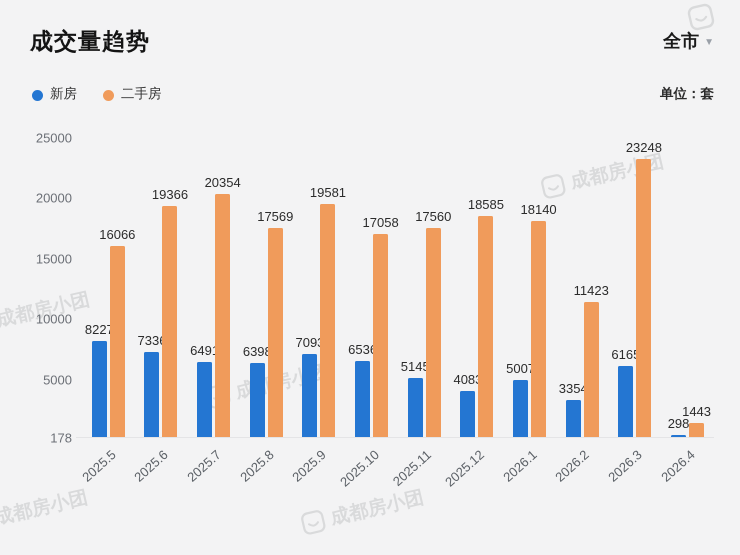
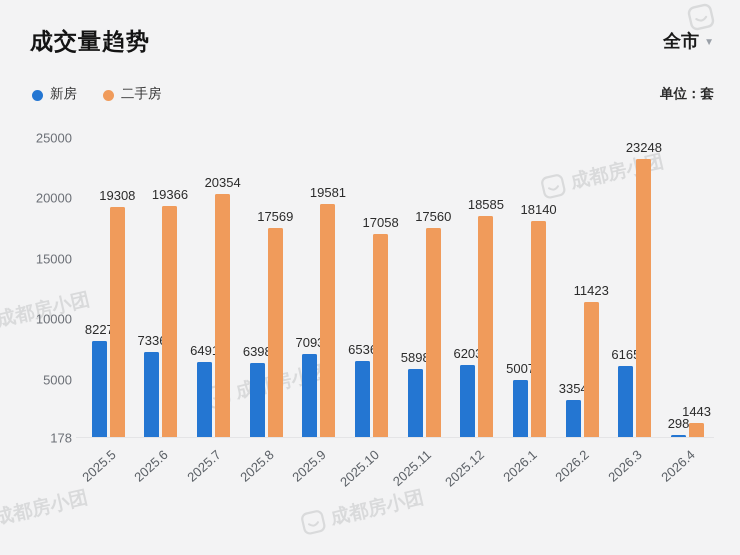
二手房/2025.5: 16066 -> 19308
新房/2025.11: 5145 -> 5898
新房/2025.12: 4083 -> 6203
